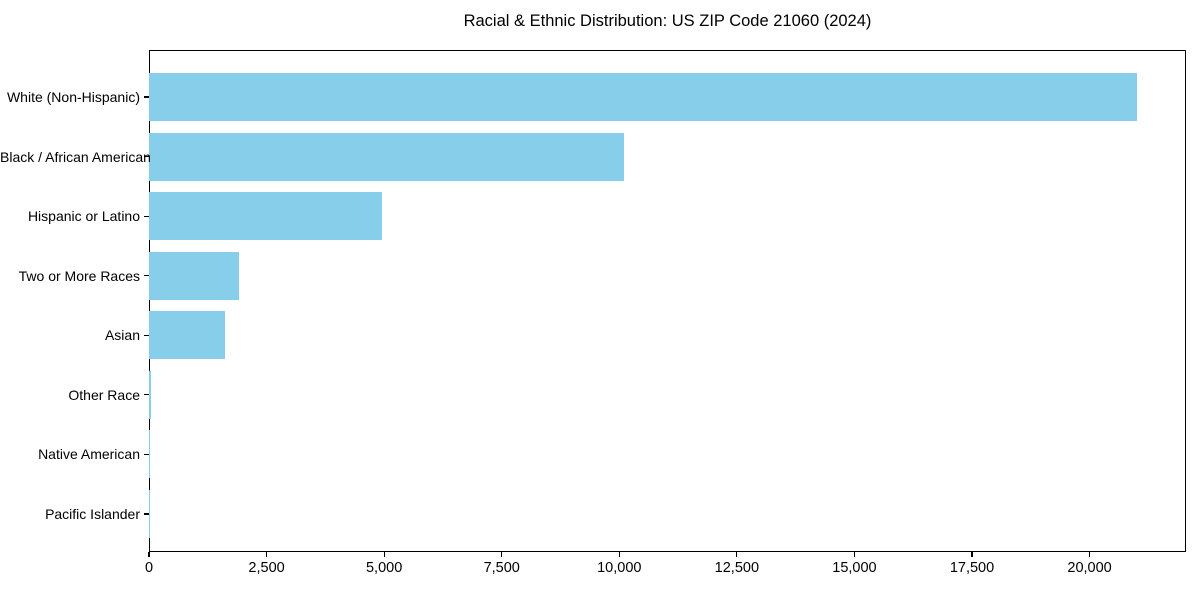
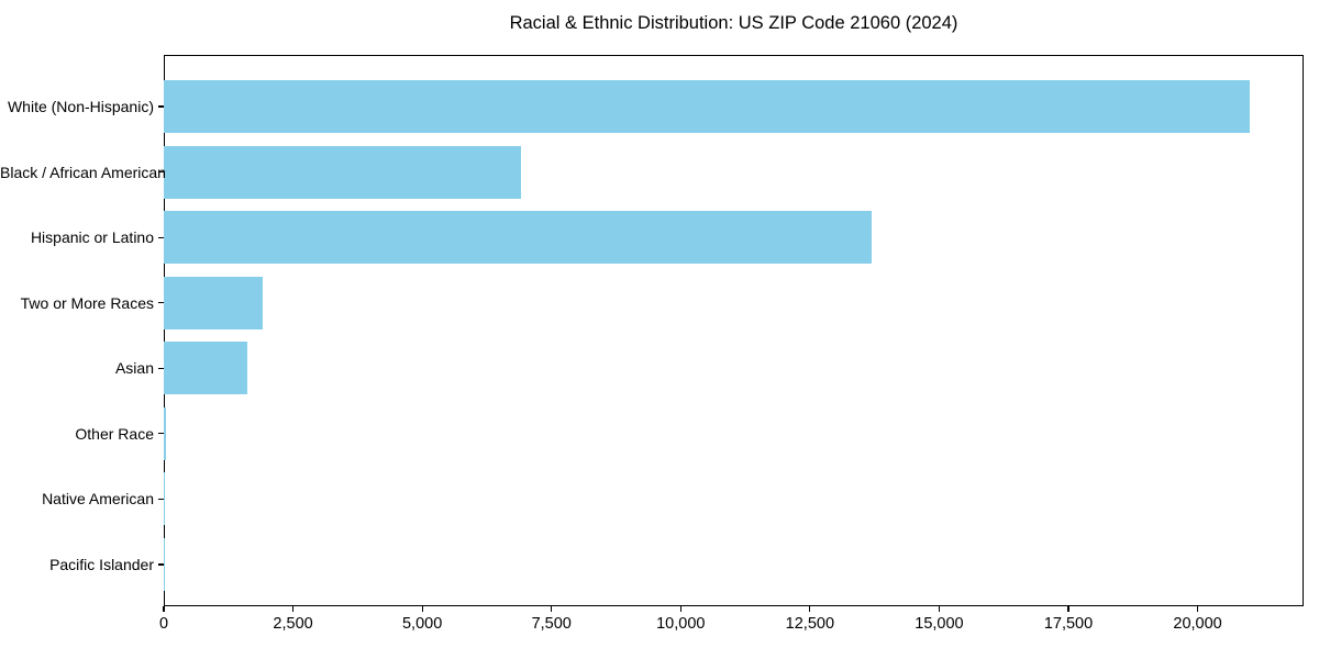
Black / African American: 10100 -> 6900
Hispanic or Latino: 5000 -> 13700
